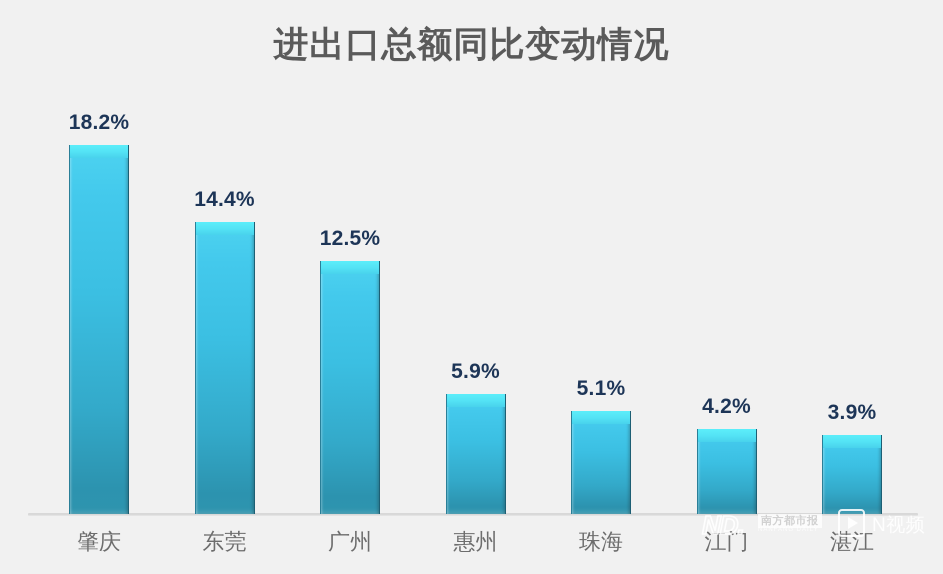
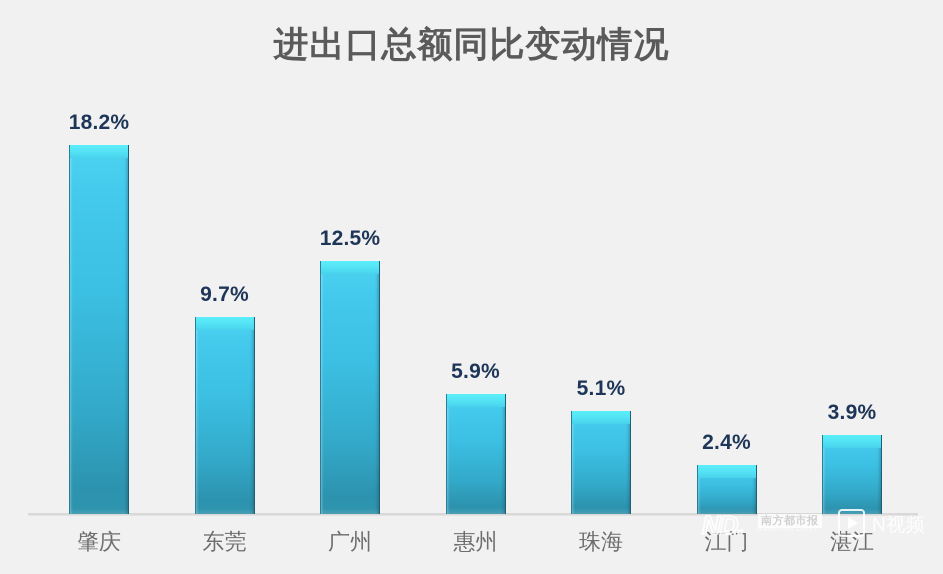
东莞: 14.4% -> 9.7%
江门: 4.2% -> 2.4%
